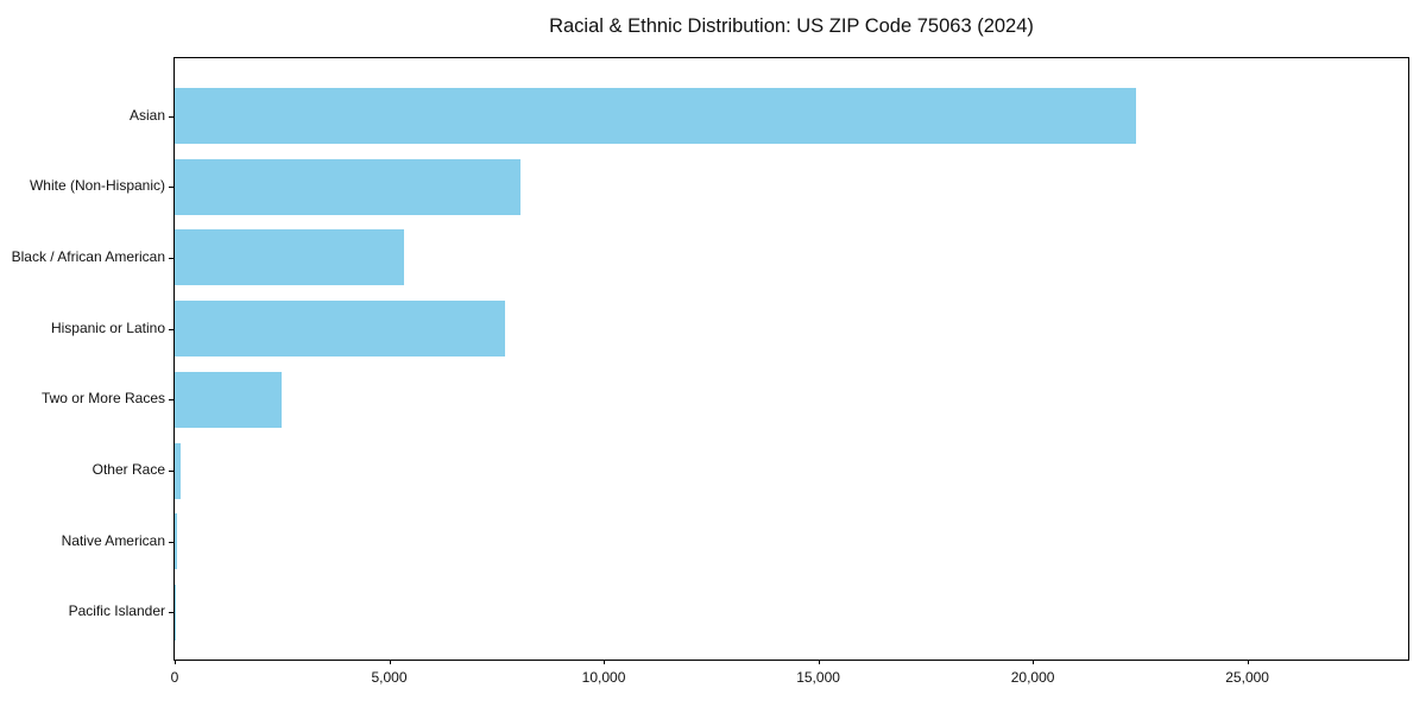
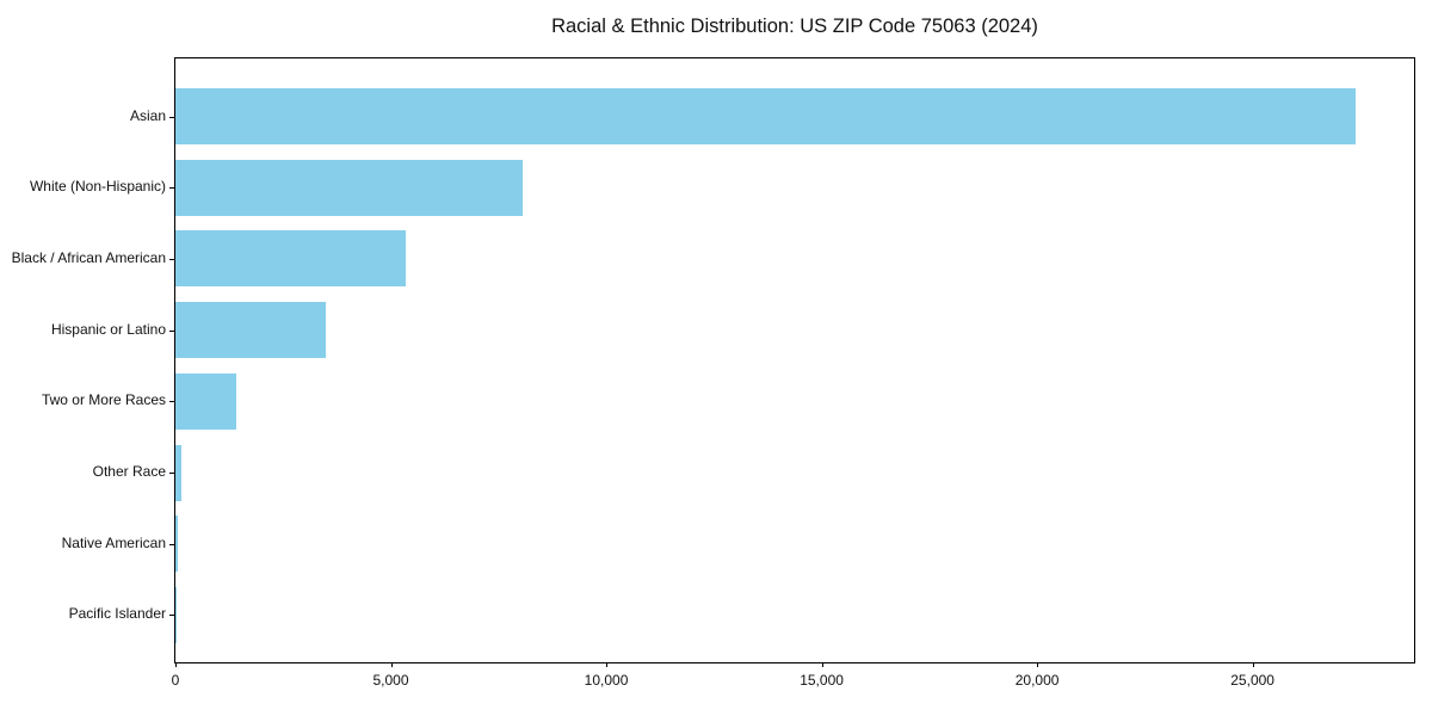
Asian: 22400 -> 27400
Hispanic or Latino: 7700 -> 3500
Two or More Races: 2500 -> 1400
